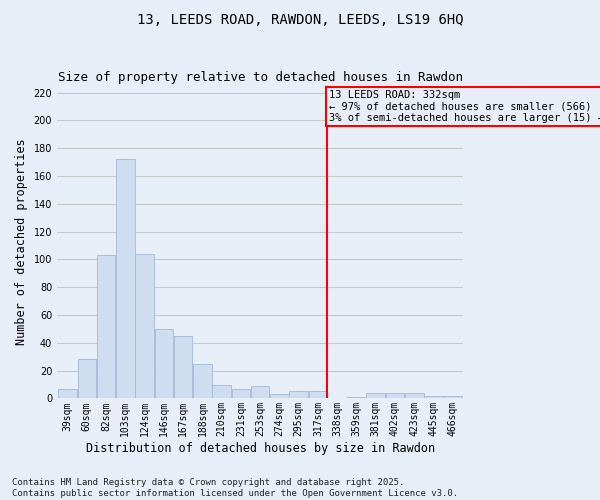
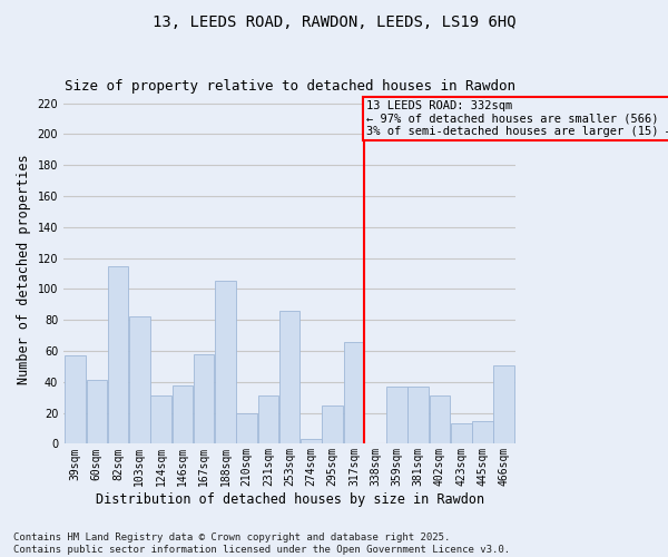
39sqm: 7 -> 57
60sqm: 28 -> 41
82sqm: 103 -> 115
103sqm: 172 -> 82
124sqm: 104 -> 31
146sqm: 50 -> 38
167sqm: 45 -> 58
188sqm: 25 -> 105
210sqm: 10 -> 20
231sqm: 7 -> 31
253sqm: 9 -> 86
295sqm: 5 -> 25
317sqm: 5 -> 66
359sqm: 1 -> 37
381sqm: 4 -> 37
402sqm: 4 -> 31
423sqm: 4 -> 13
445sqm: 2 -> 15
466sqm: 2 -> 51
